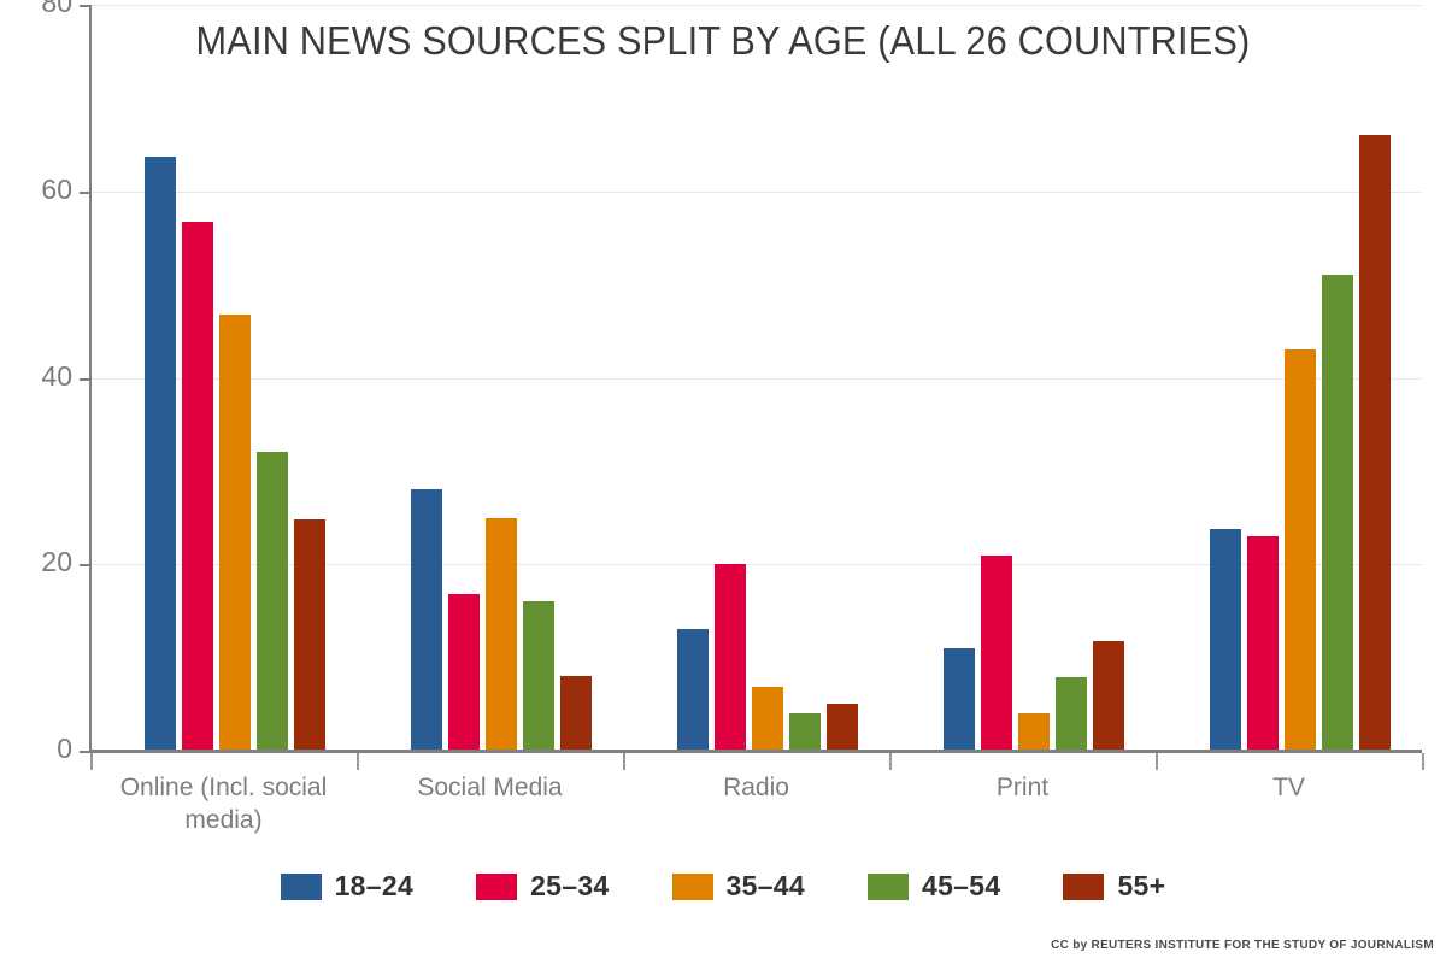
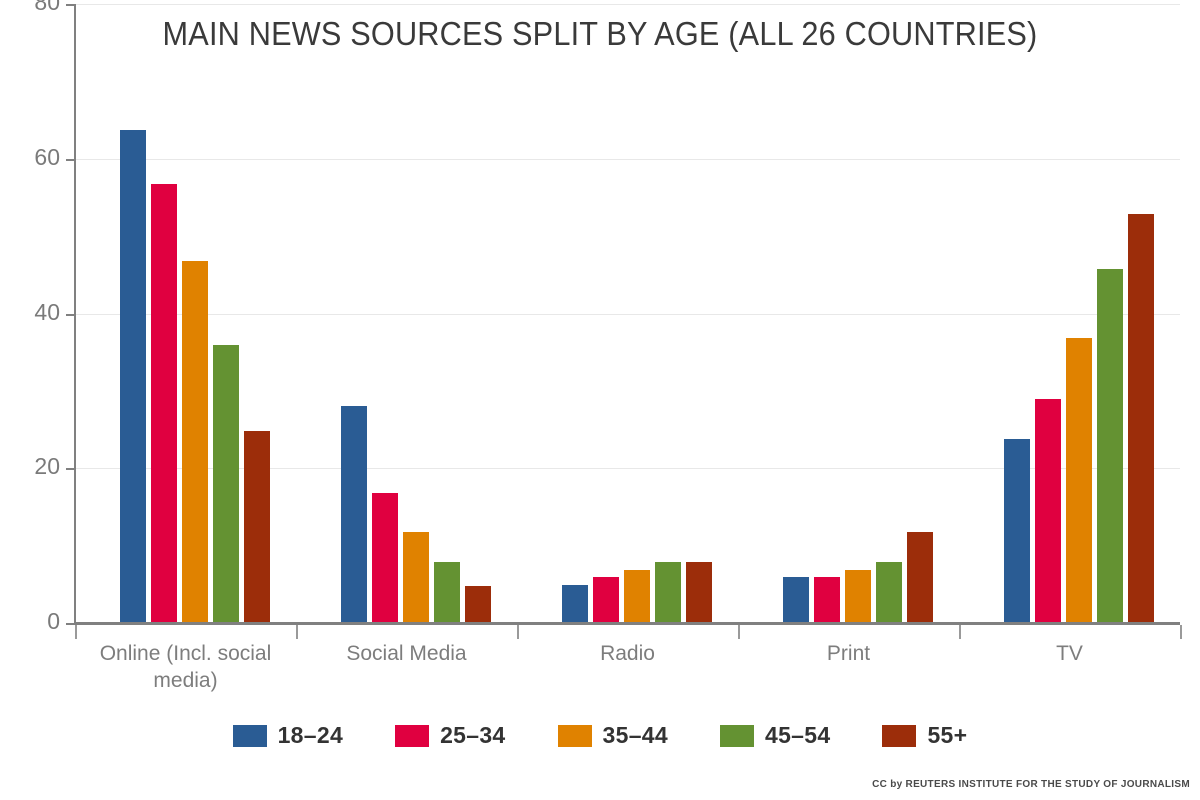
45–54/Online (Incl. social media): 32 -> 36
35–44/Social Media: 25 -> 12
45–54/Social Media: 16 -> 8
55+/Social Media: 8 -> 5
18–24/Radio: 13 -> 5
25–34/Radio: 20 -> 6
45–54/Radio: 4 -> 8
55+/Radio: 5 -> 8
18–24/Print: 11 -> 6
25–34/Print: 21 -> 6
35–44/Print: 4 -> 7
25–34/TV: 23 -> 29
35–44/TV: 43 -> 37
45–54/TV: 51 -> 46
55+/TV: 66 -> 53
